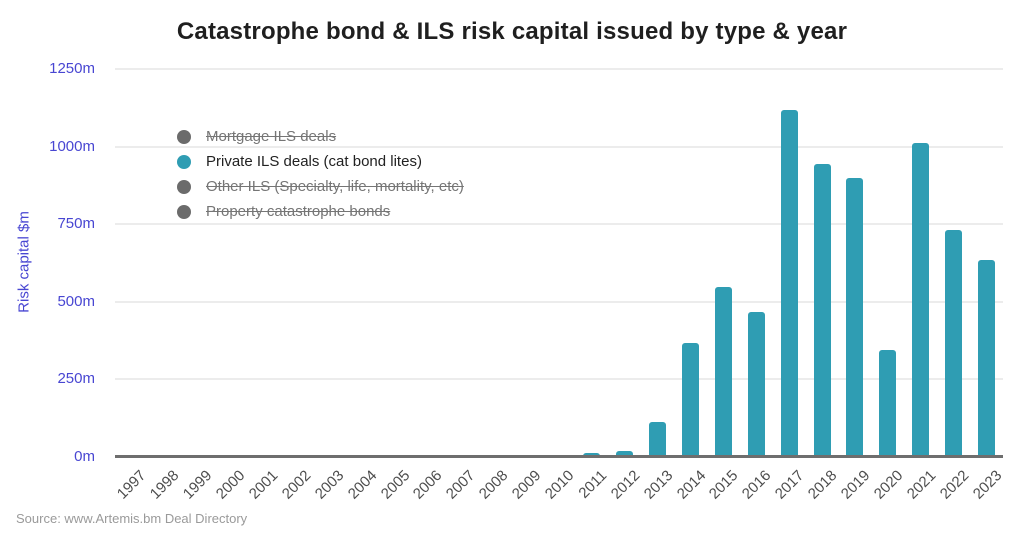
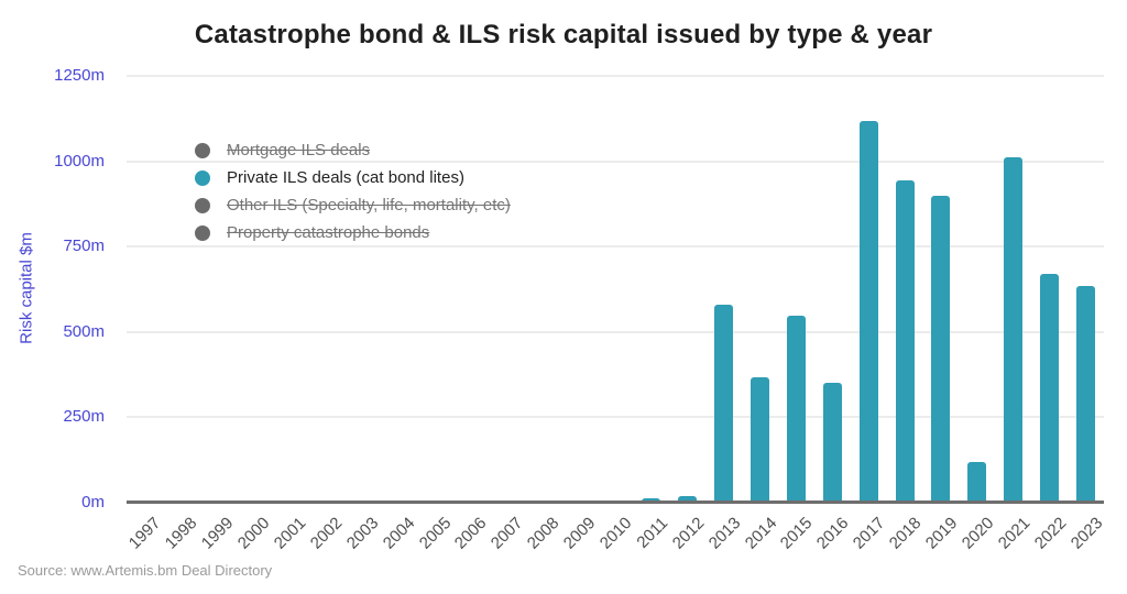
2013: 110m -> 580m
2016: 470m -> 350m
2020: 340m -> 120m
2022: 730m -> 670m
